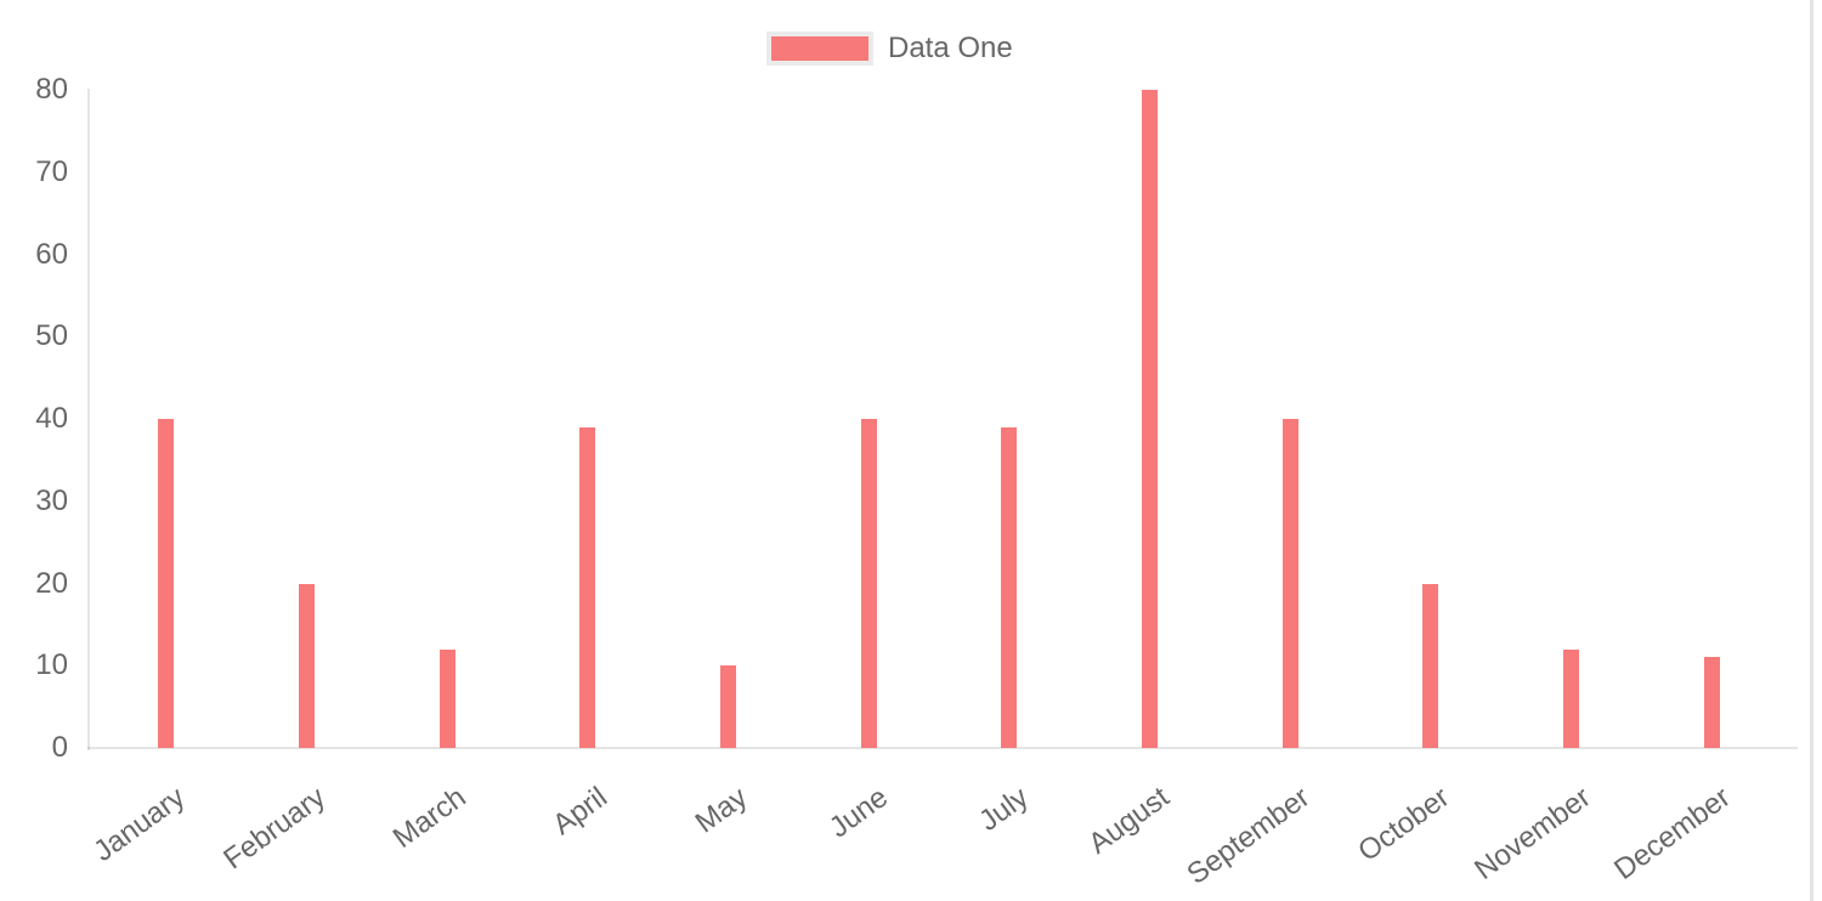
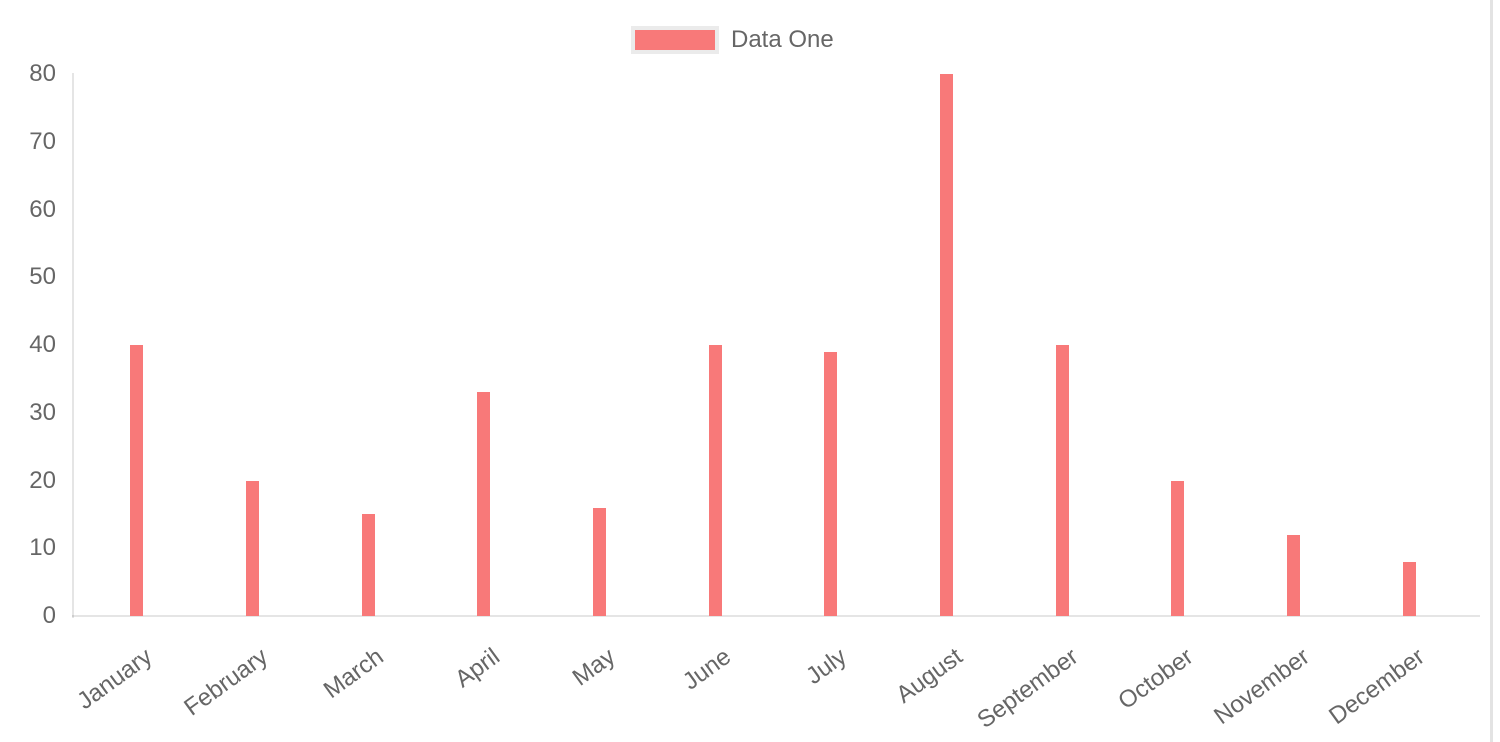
March: 12 -> 15
April: 39 -> 33
May: 10 -> 16
December: 11 -> 8
